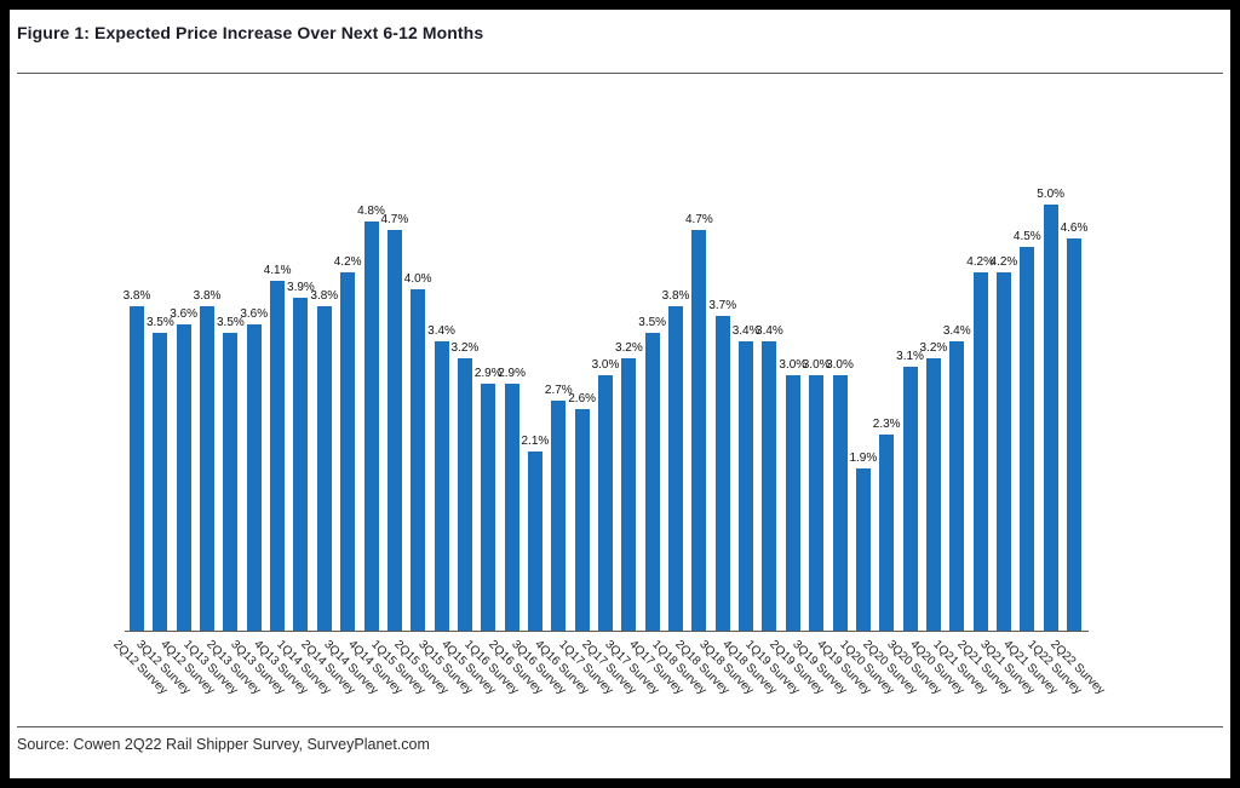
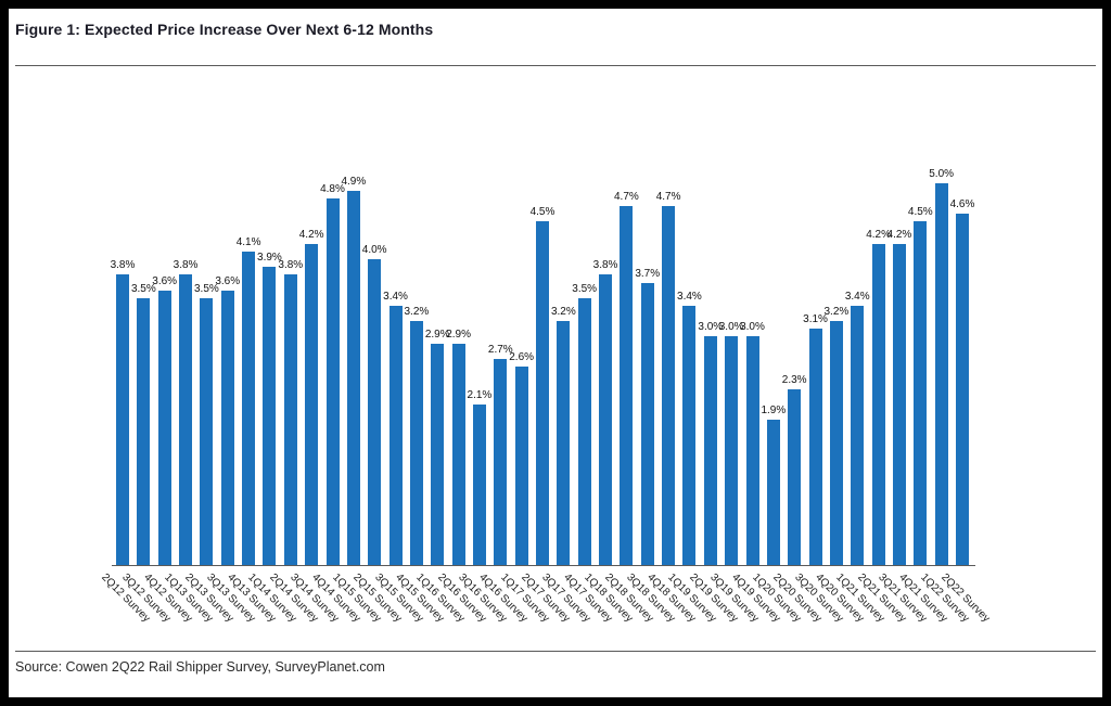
1Q15 Survey: 4.7% -> 4.9%
2Q17 Survey: 3.0% -> 4.5%
4Q18 Survey: 3.4% -> 4.7%
